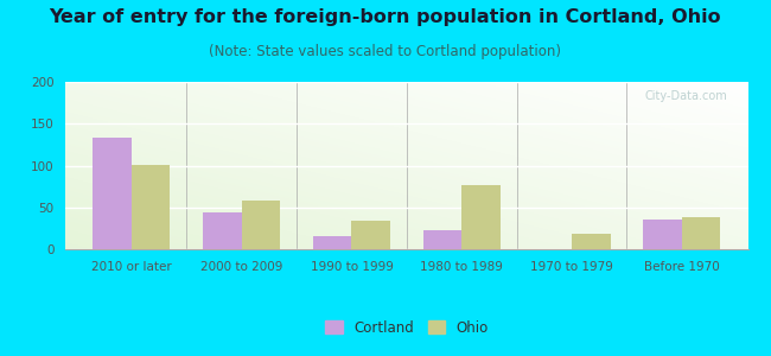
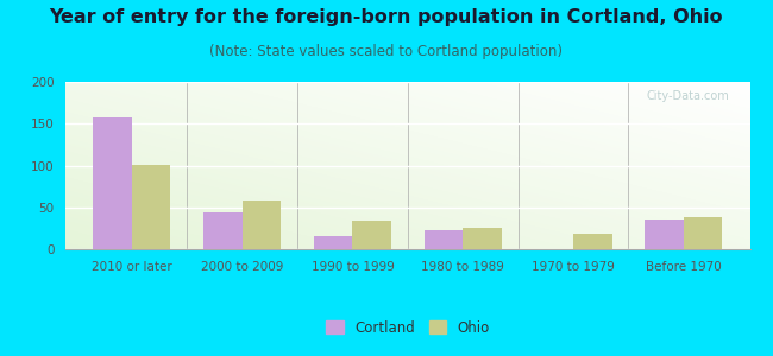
Cortland/2010 or later: 134 -> 157
Ohio/1980 to 1989: 76 -> 25
